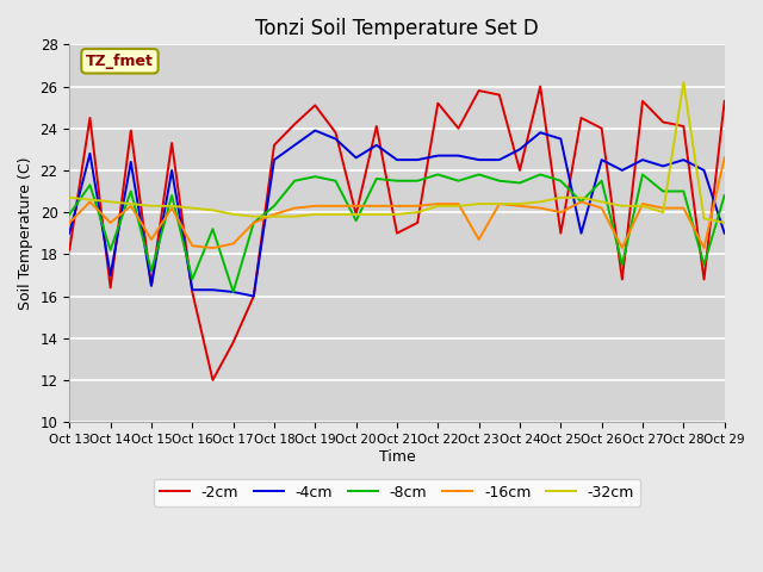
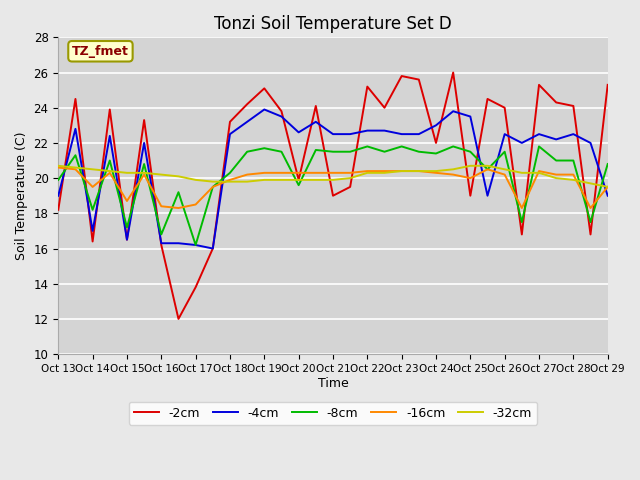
-16cm/Oct 13: 19.5 -> 20.6
-16cm/Oct 23: 18.7 -> 20.4
-32cm/Oct 28: 26.2 -> 19.9
-16cm/Oct 29: 22.6 -> 19.5
